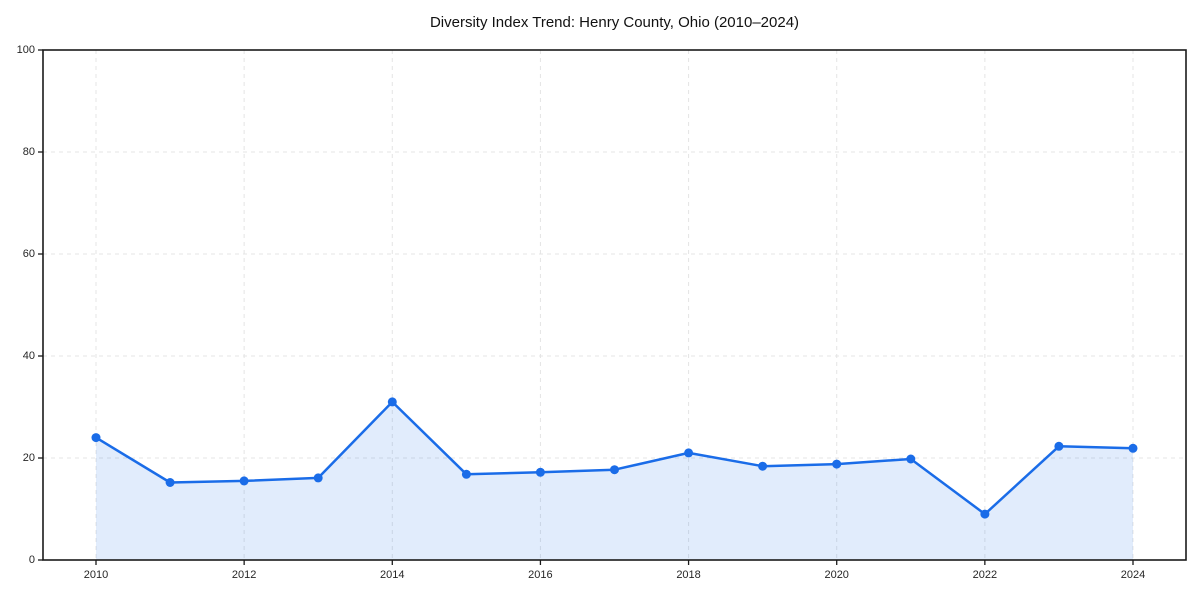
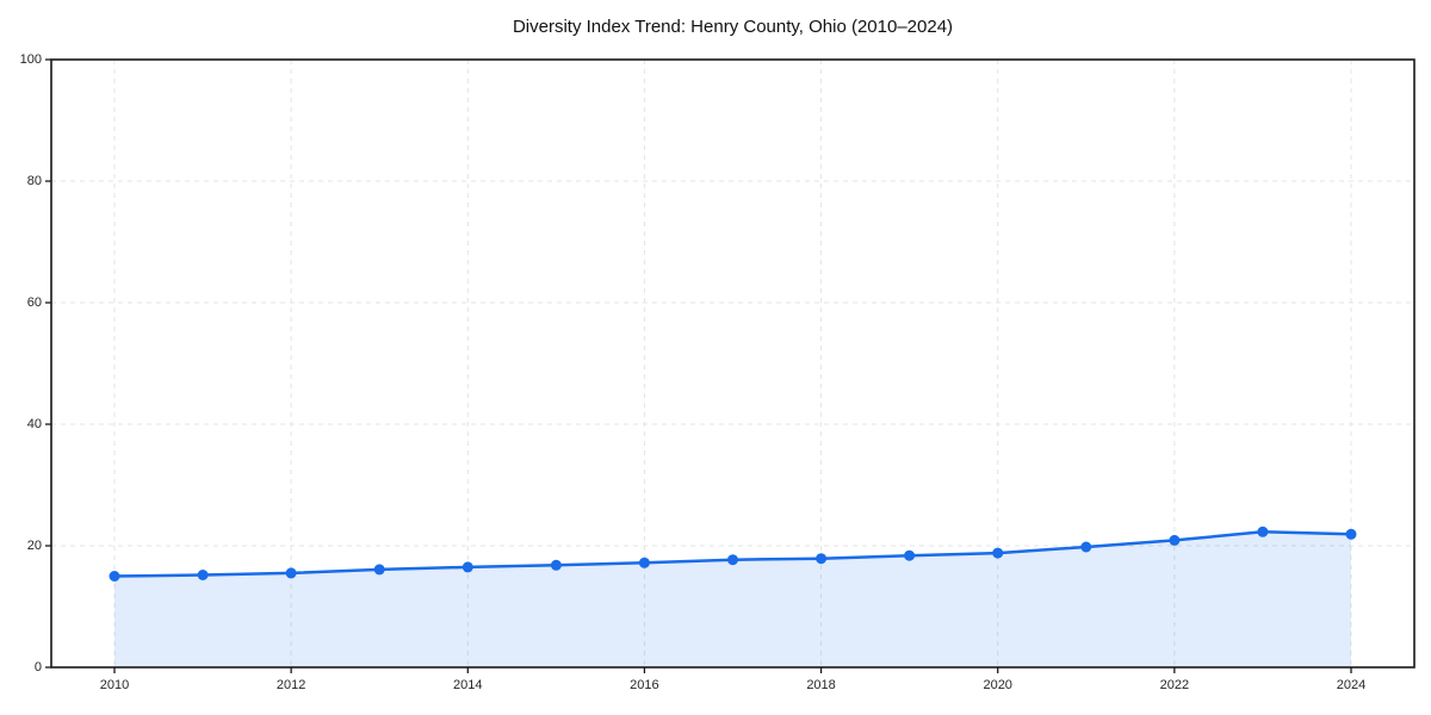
2010: 24 -> 15
2014: 31 -> 16
2018: 21 -> 18
2022: 9 -> 21
